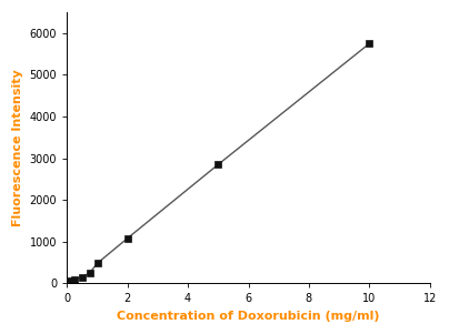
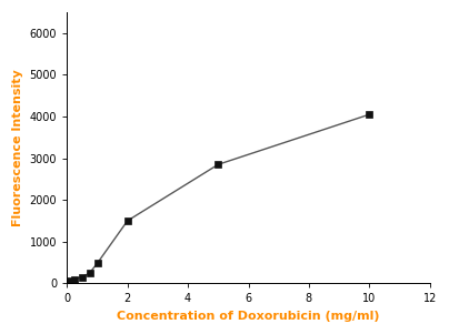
2: 1080 -> 1500
10: 5750 -> 4050
